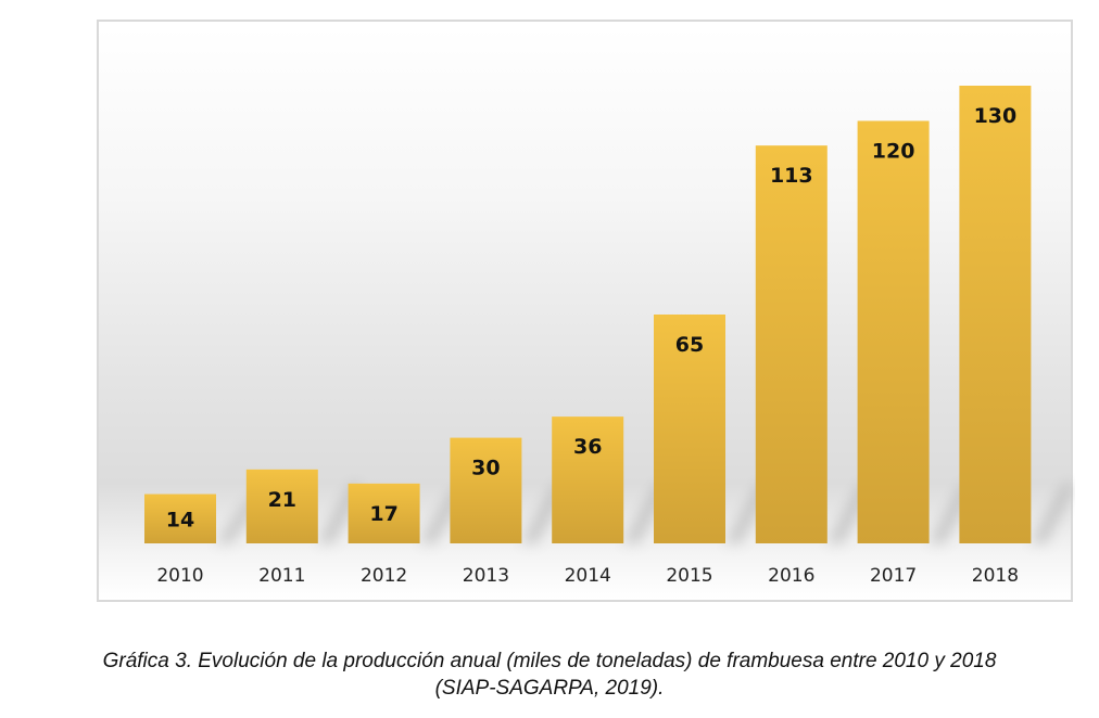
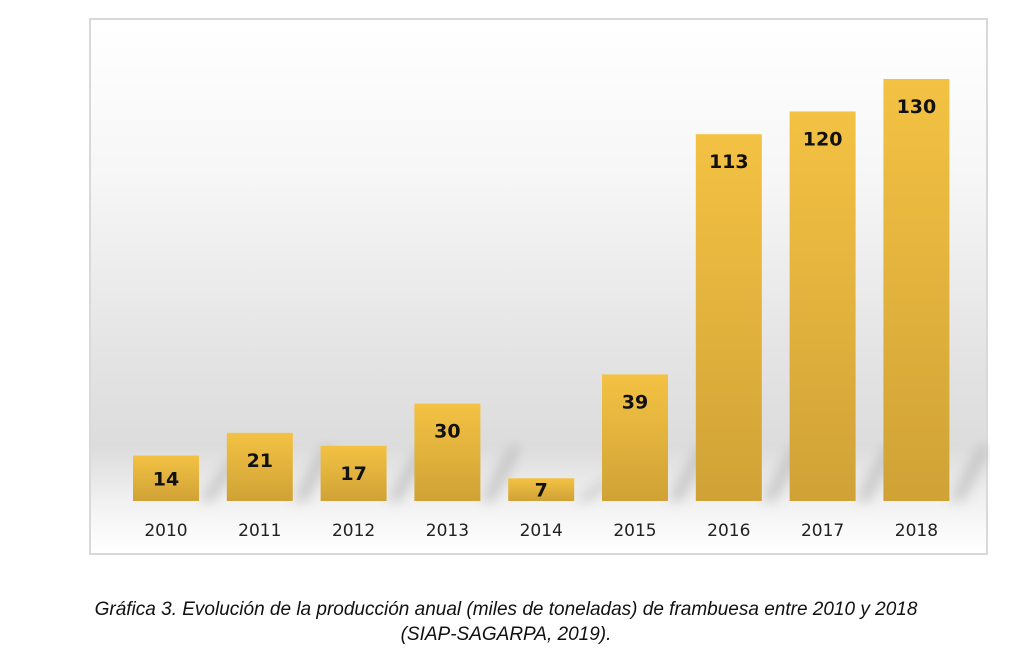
2014: 36 -> 7
2015: 65 -> 39
